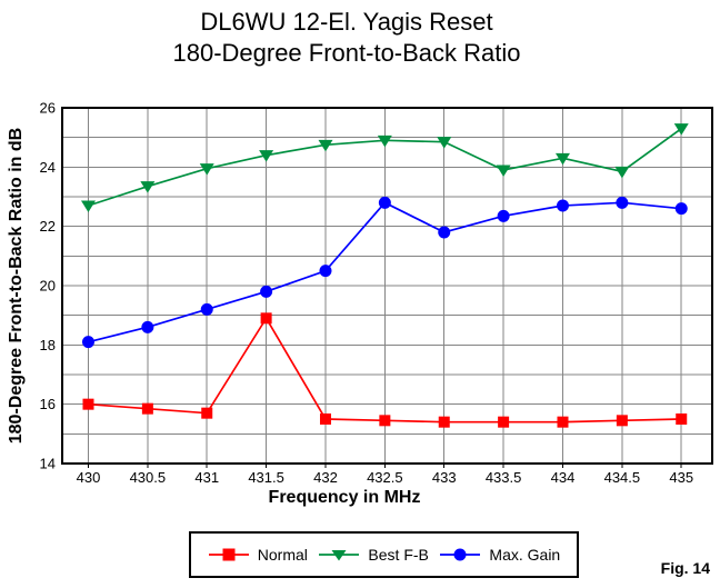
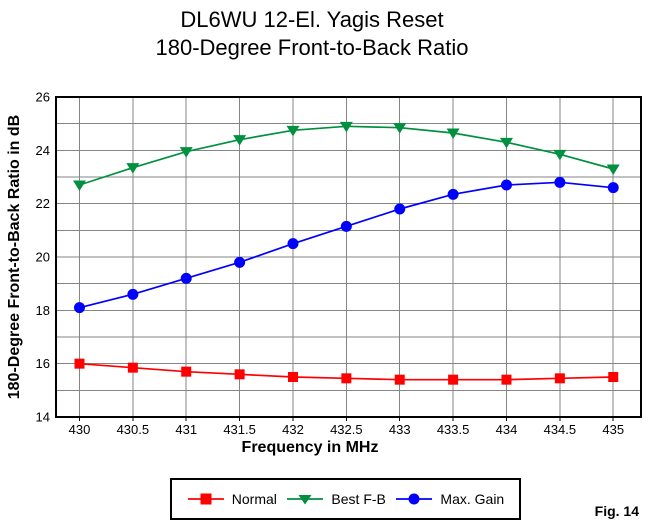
Normal/431.5: 18.9 -> 15.6
Max. Gain/432.5: 22.8 -> 21.1
Best F-B/433.5: 23.9 -> 24.6
Best F-B/435: 25.3 -> 23.3
